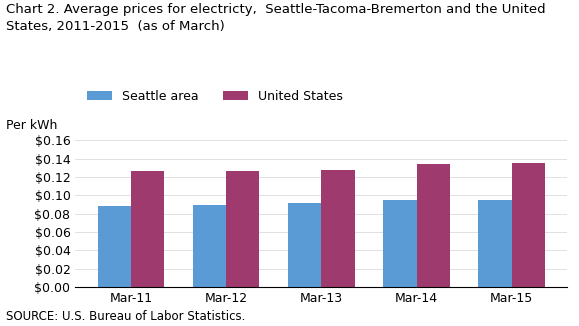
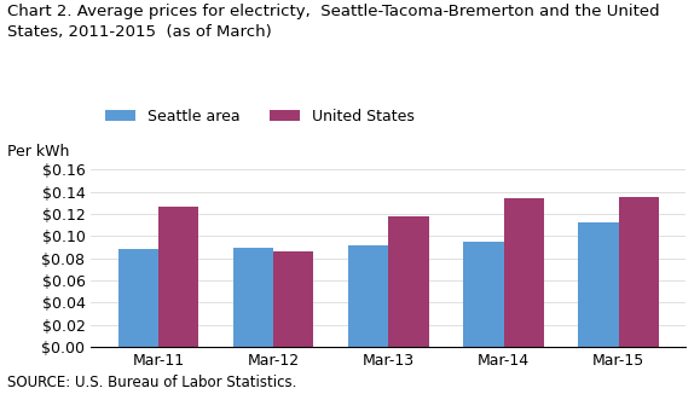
United States/Mar-12: $0.126 -> $0.086
United States/Mar-13: $0.128 -> $0.118
Seattle area/Mar-15: $0.095 -> $0.112
